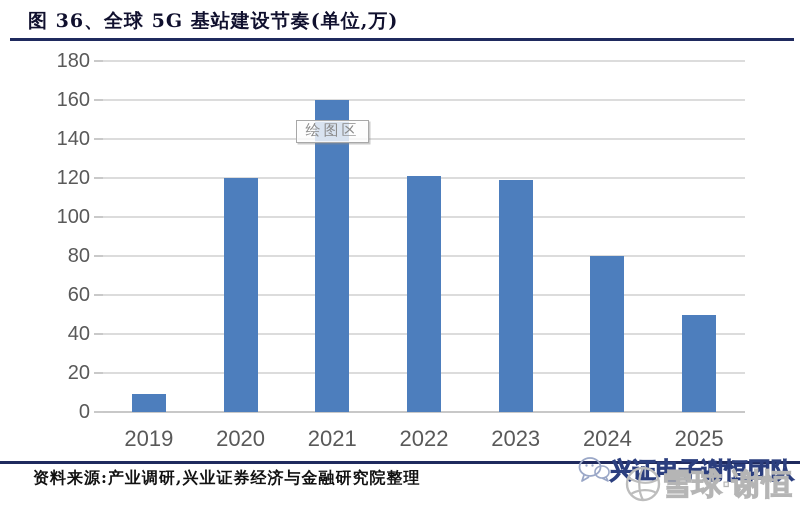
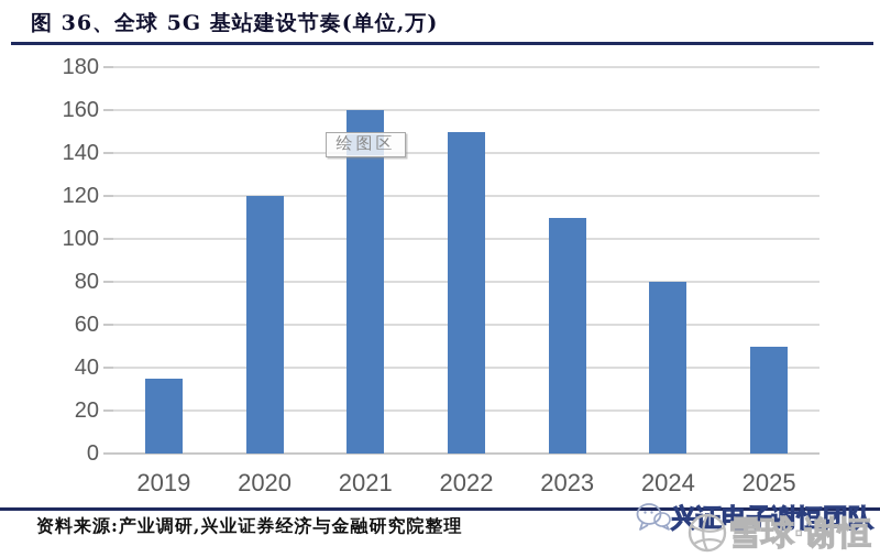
2019: 9 -> 35
2022: 121 -> 150
2023: 119 -> 110
